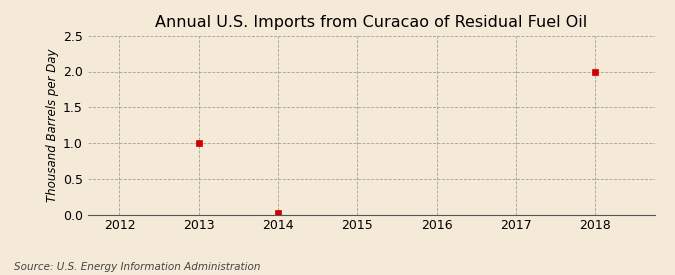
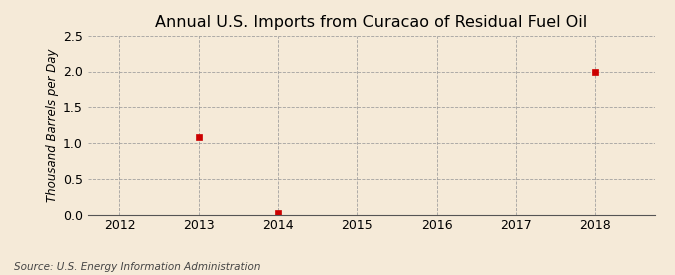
2013: 1.00 -> 1.08
